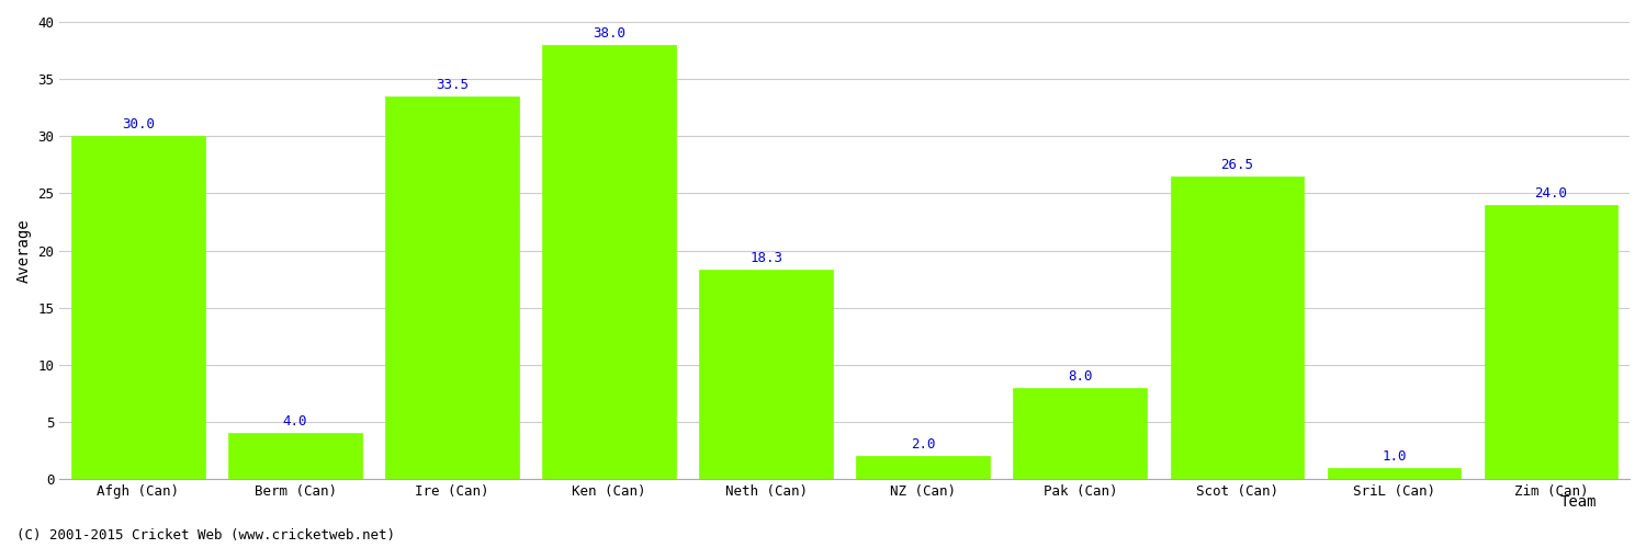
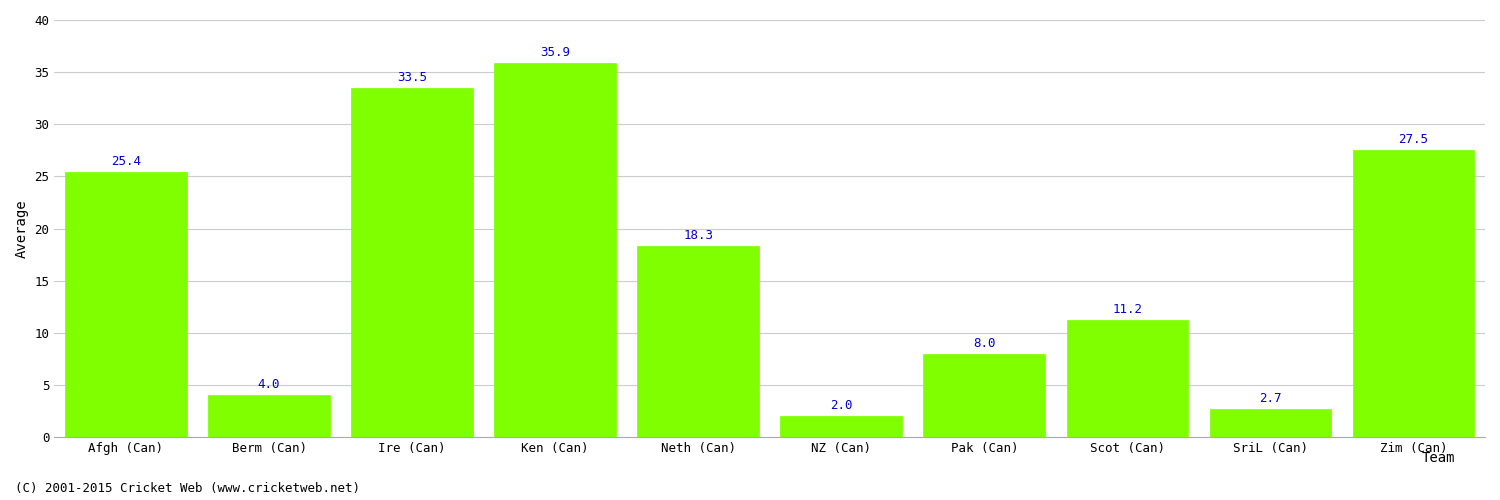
Afgh (Can): 30.0 -> 25.4
Ken (Can): 38.0 -> 35.9
Scot (Can): 26.5 -> 11.2
SriL (Can): 1.0 -> 2.7
Zim (Can): 24.0 -> 27.5
